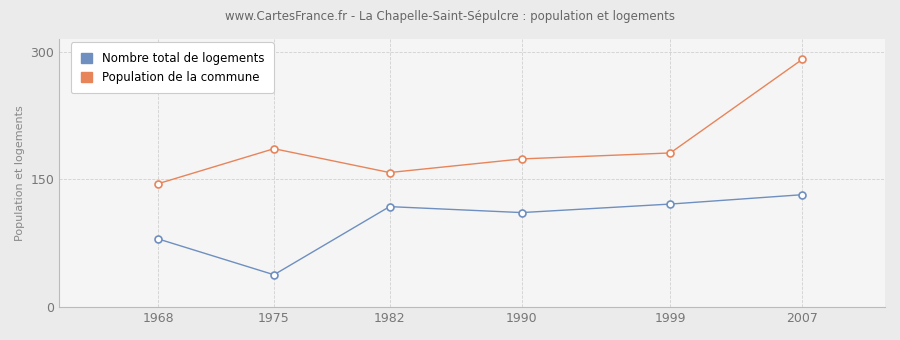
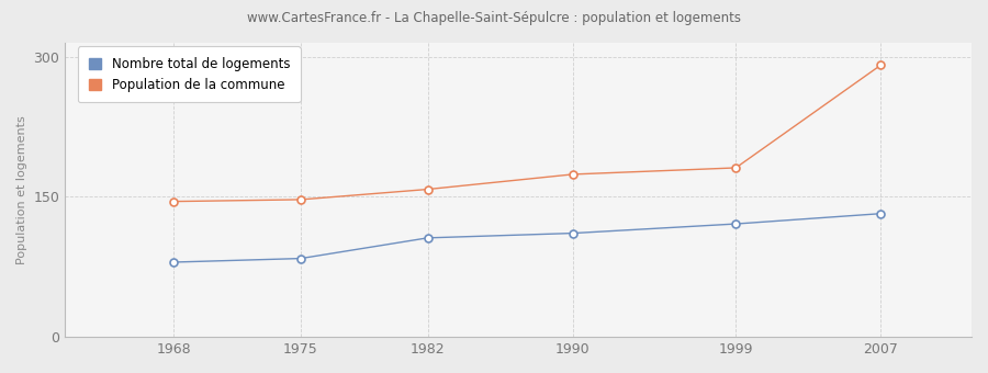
Nombre total de logements/1975: 38 -> 84
Population de la commune/1975: 186 -> 147
Nombre total de logements/1982: 118 -> 106
